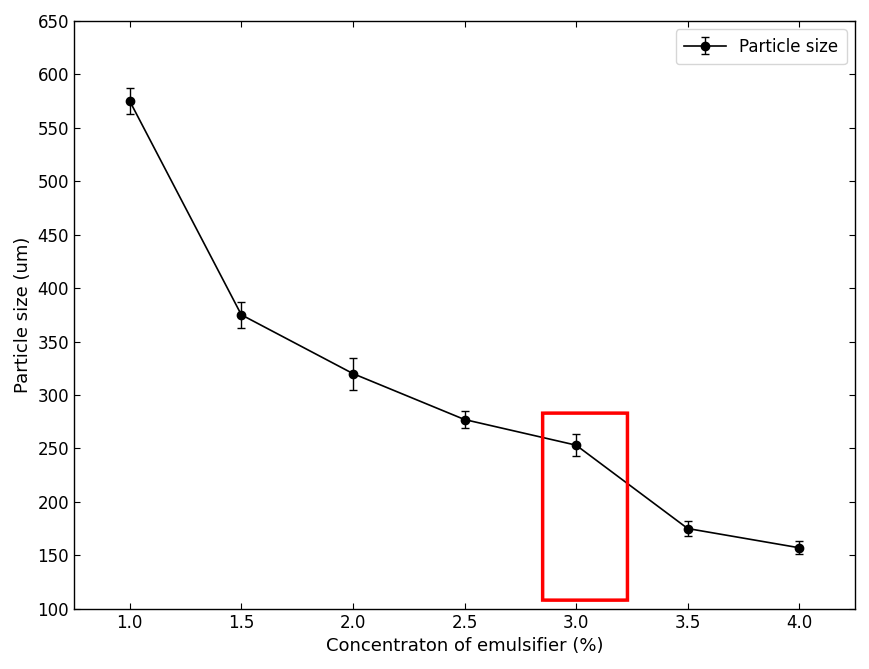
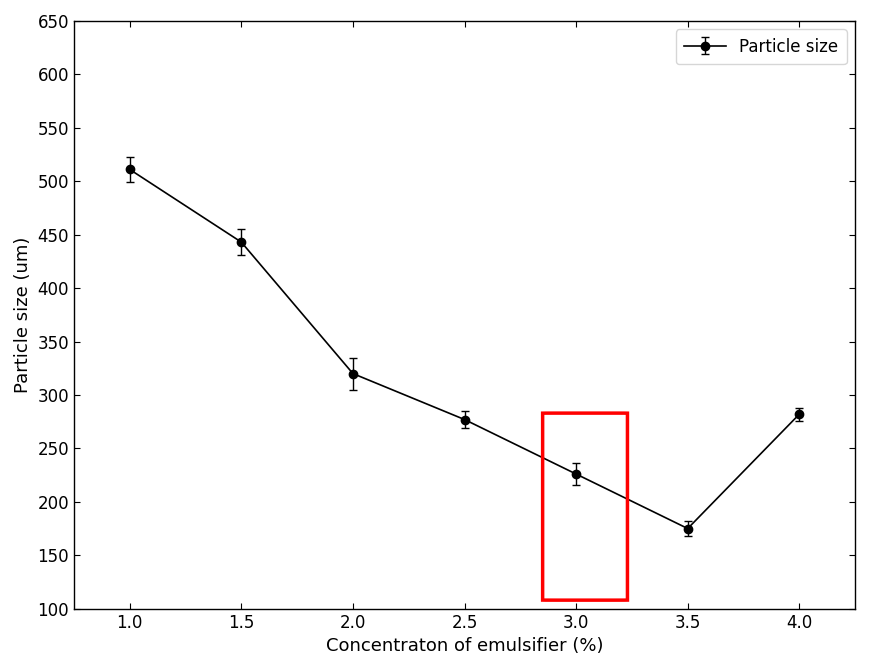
1.0: 575 -> 511
1.5: 375 -> 443
3.0: 253 -> 226
4.0: 157 -> 282
